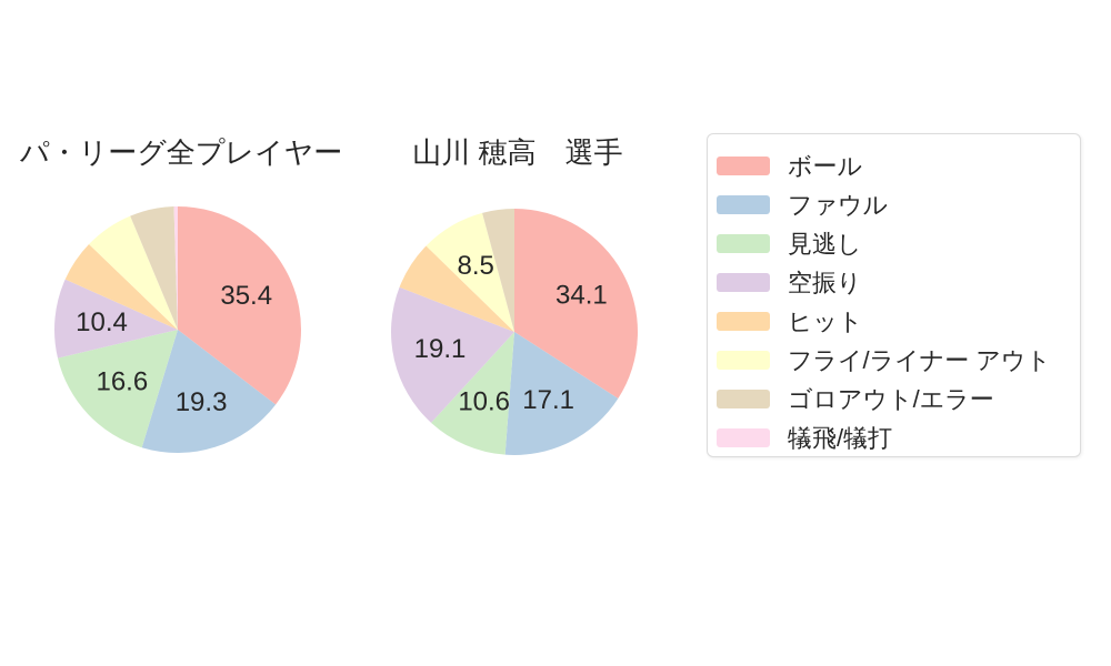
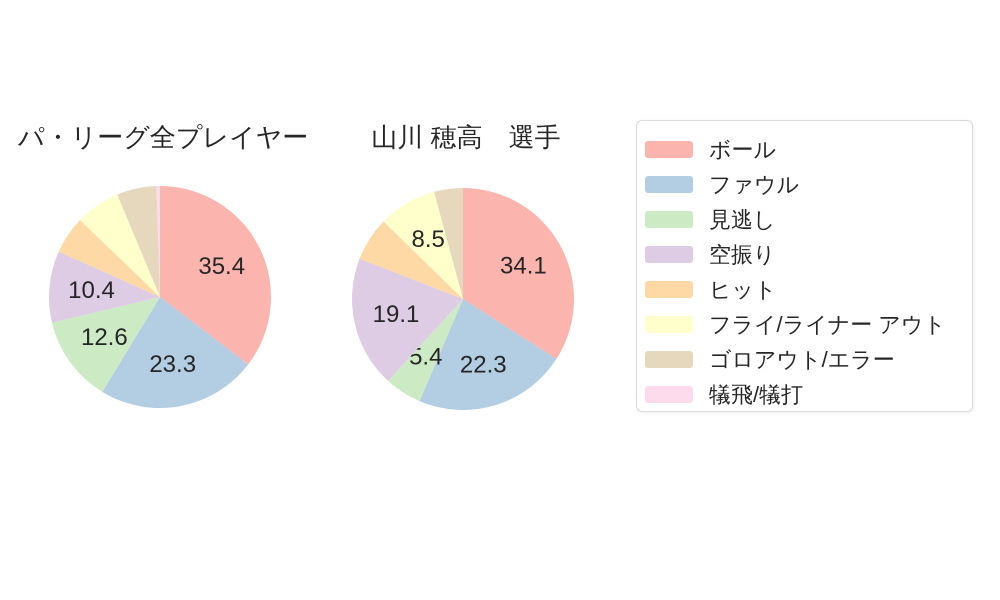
パ・リーグ全プレイヤー/ファウル: 19.3 -> 23.3
パ・リーグ全プレイヤー/見逃し: 16.6 -> 12.6
山川 穂高 選手/ファウル: 17.1 -> 22.3
山川 穂高 選手/見逃し: 10.6 -> 5.4
